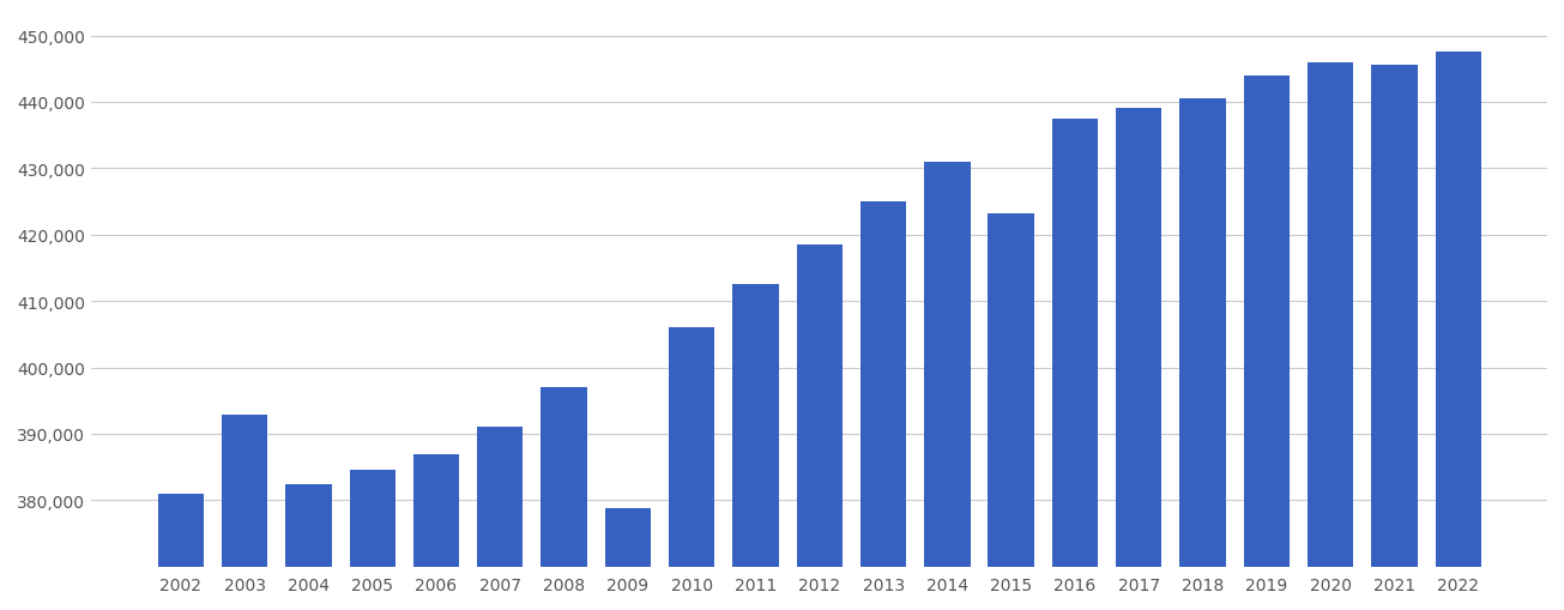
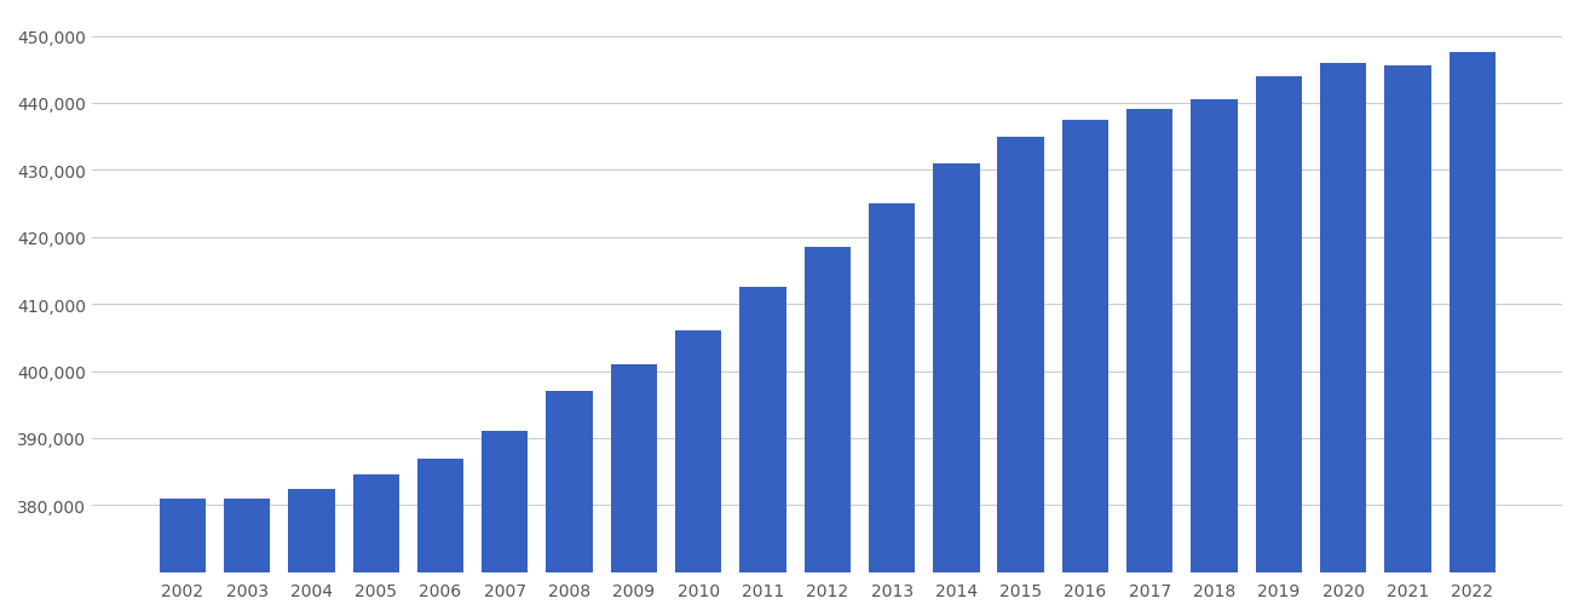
2003: 392,800 -> 381,000
2009: 378,800 -> 401,000
2015: 423,200 -> 435,000
